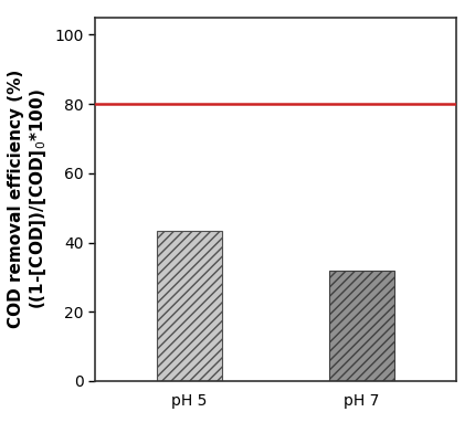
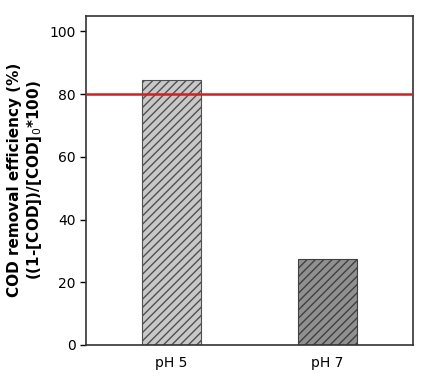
pH 5: 43.5 -> 84.5
pH 7: 32.0 -> 27.5
